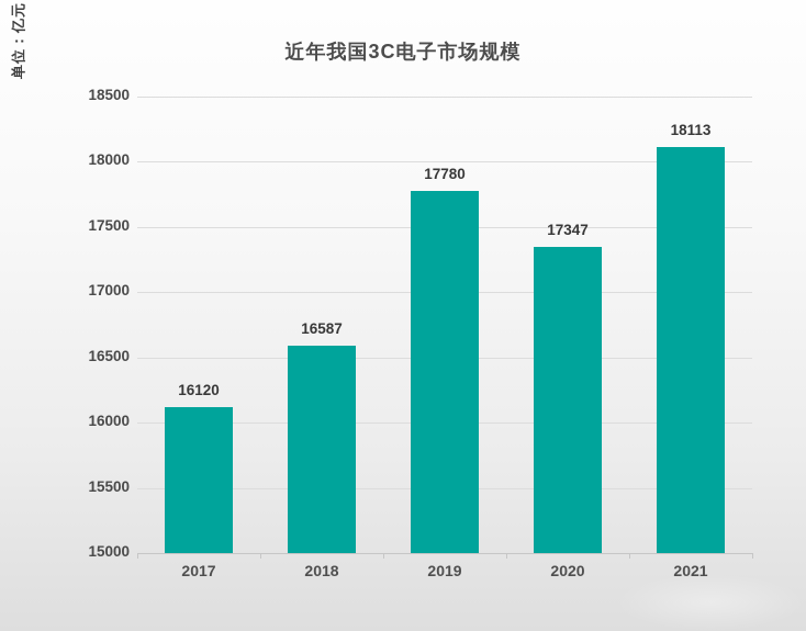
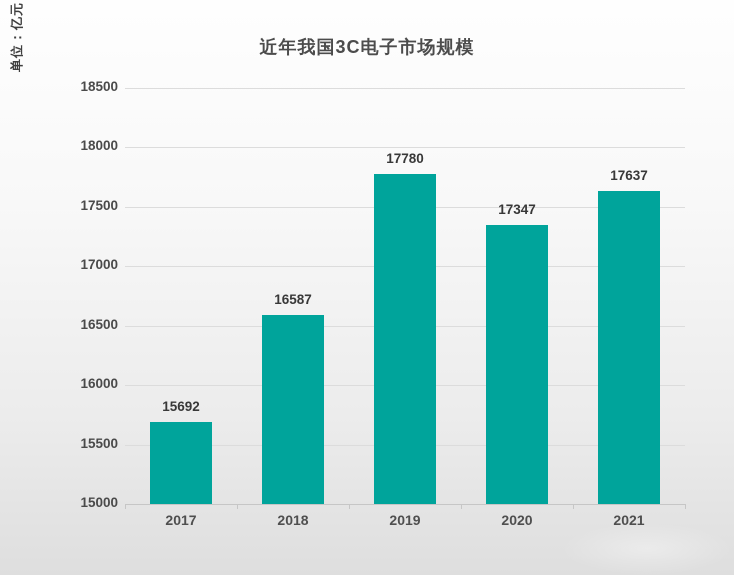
2017: 16120 -> 15692
2021: 18113 -> 17637
